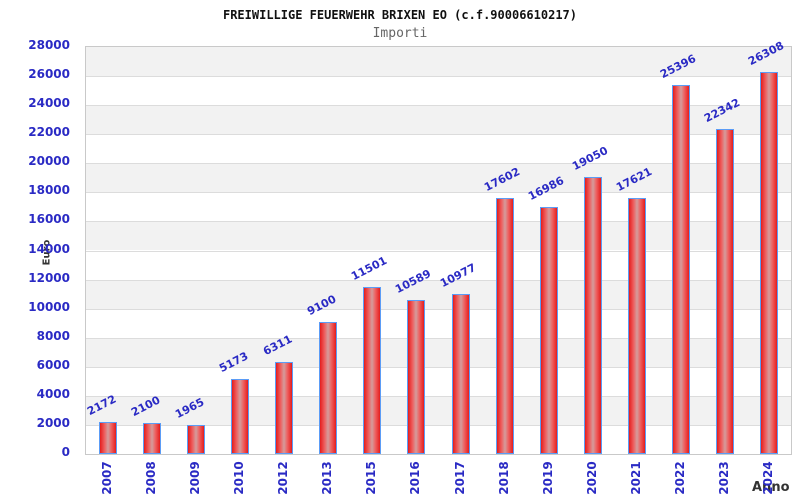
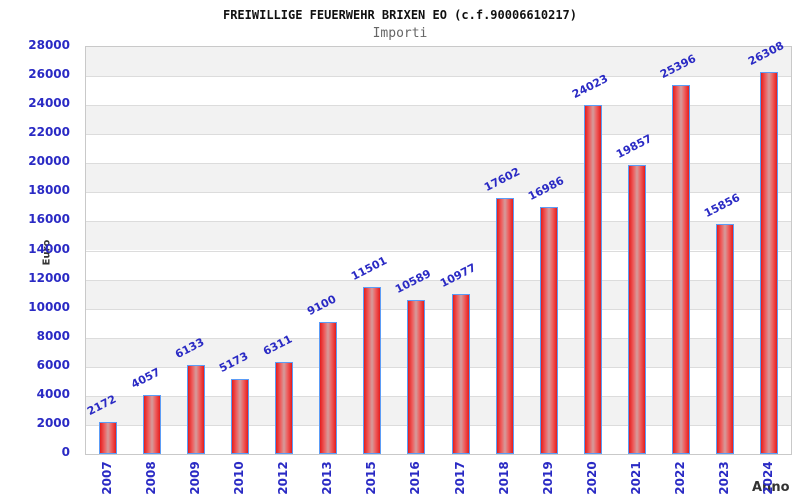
2008: 2100 -> 4057
2009: 1965 -> 6133
2020: 19050 -> 24023
2021: 17621 -> 19857
2023: 22342 -> 15856
